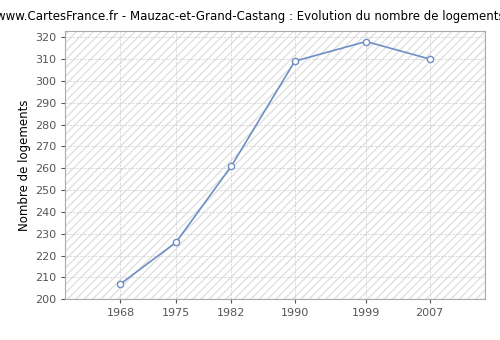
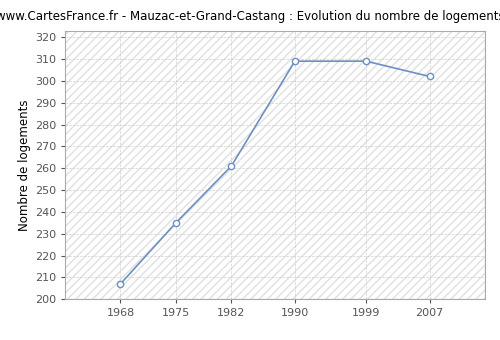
1975: 226 -> 235
1999: 318 -> 309
2007: 310 -> 302
